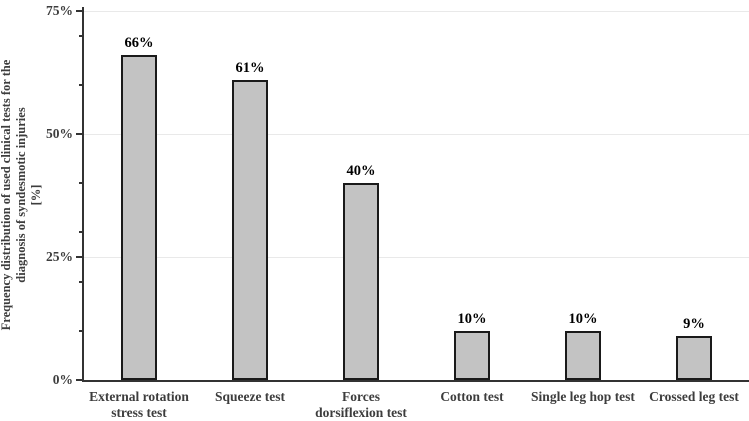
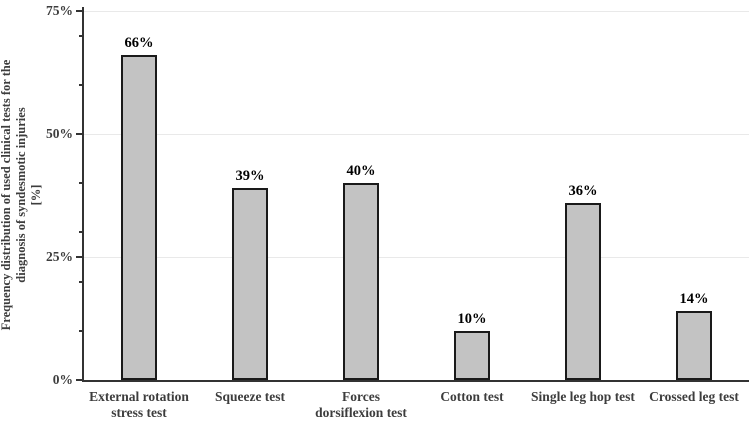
Squeeze test: 61% -> 39%
Single leg hop test: 10% -> 36%
Crossed leg test: 9% -> 14%
